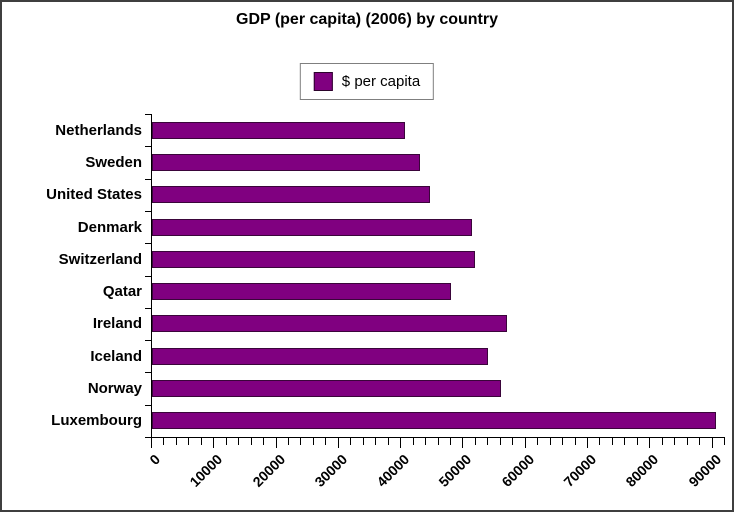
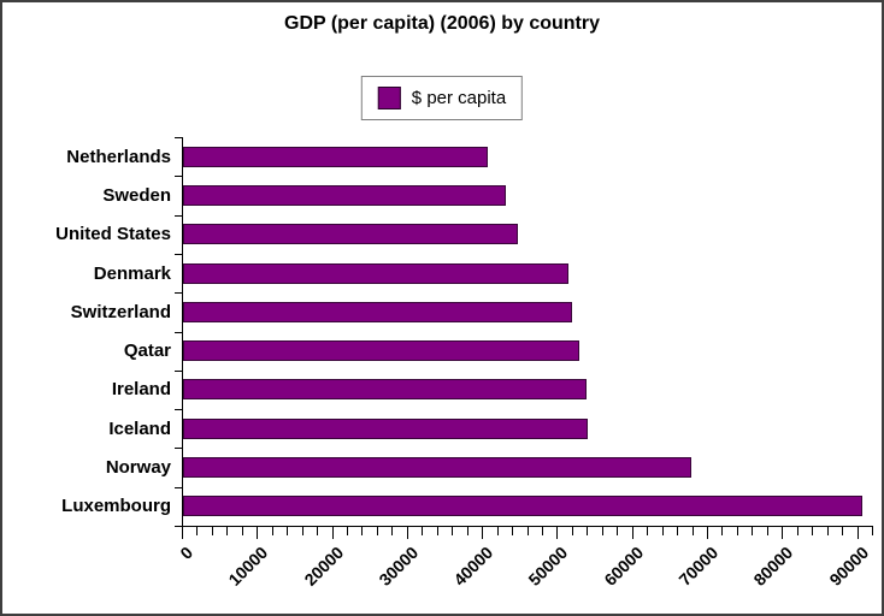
Qatar: 48000 -> 53000
Ireland: 57000 -> 54000
Norway: 56000 -> 68000
